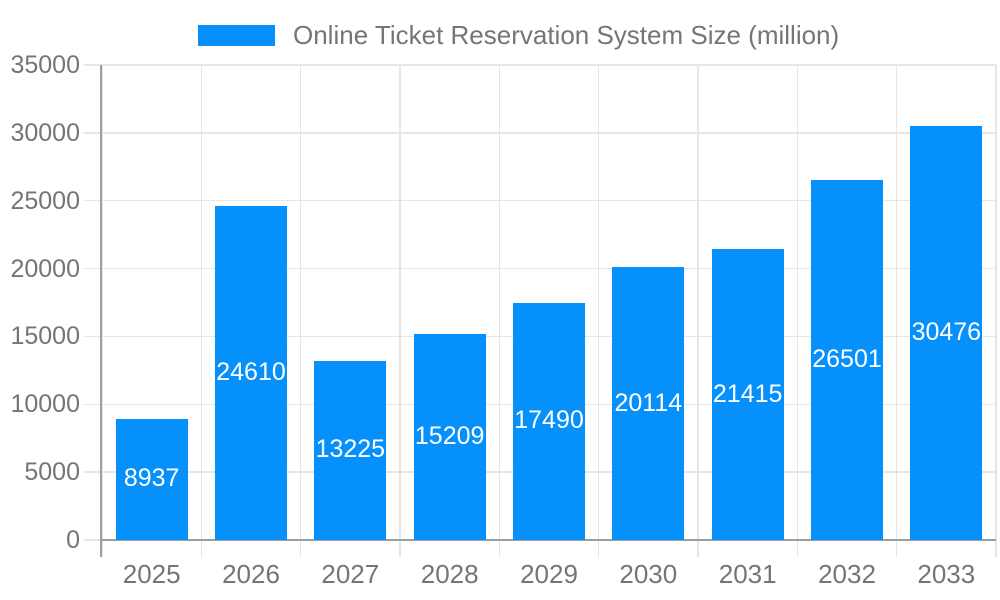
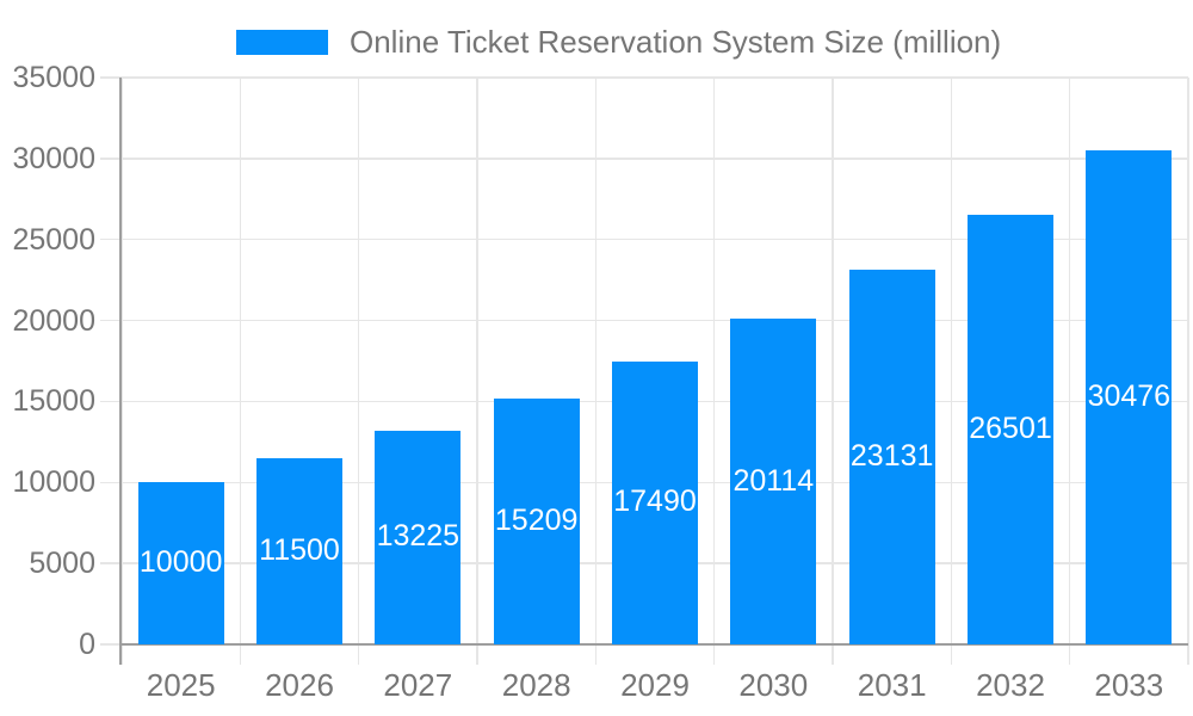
2025: 8937 -> 10000
2026: 24610 -> 11500
2031: 21415 -> 23131
